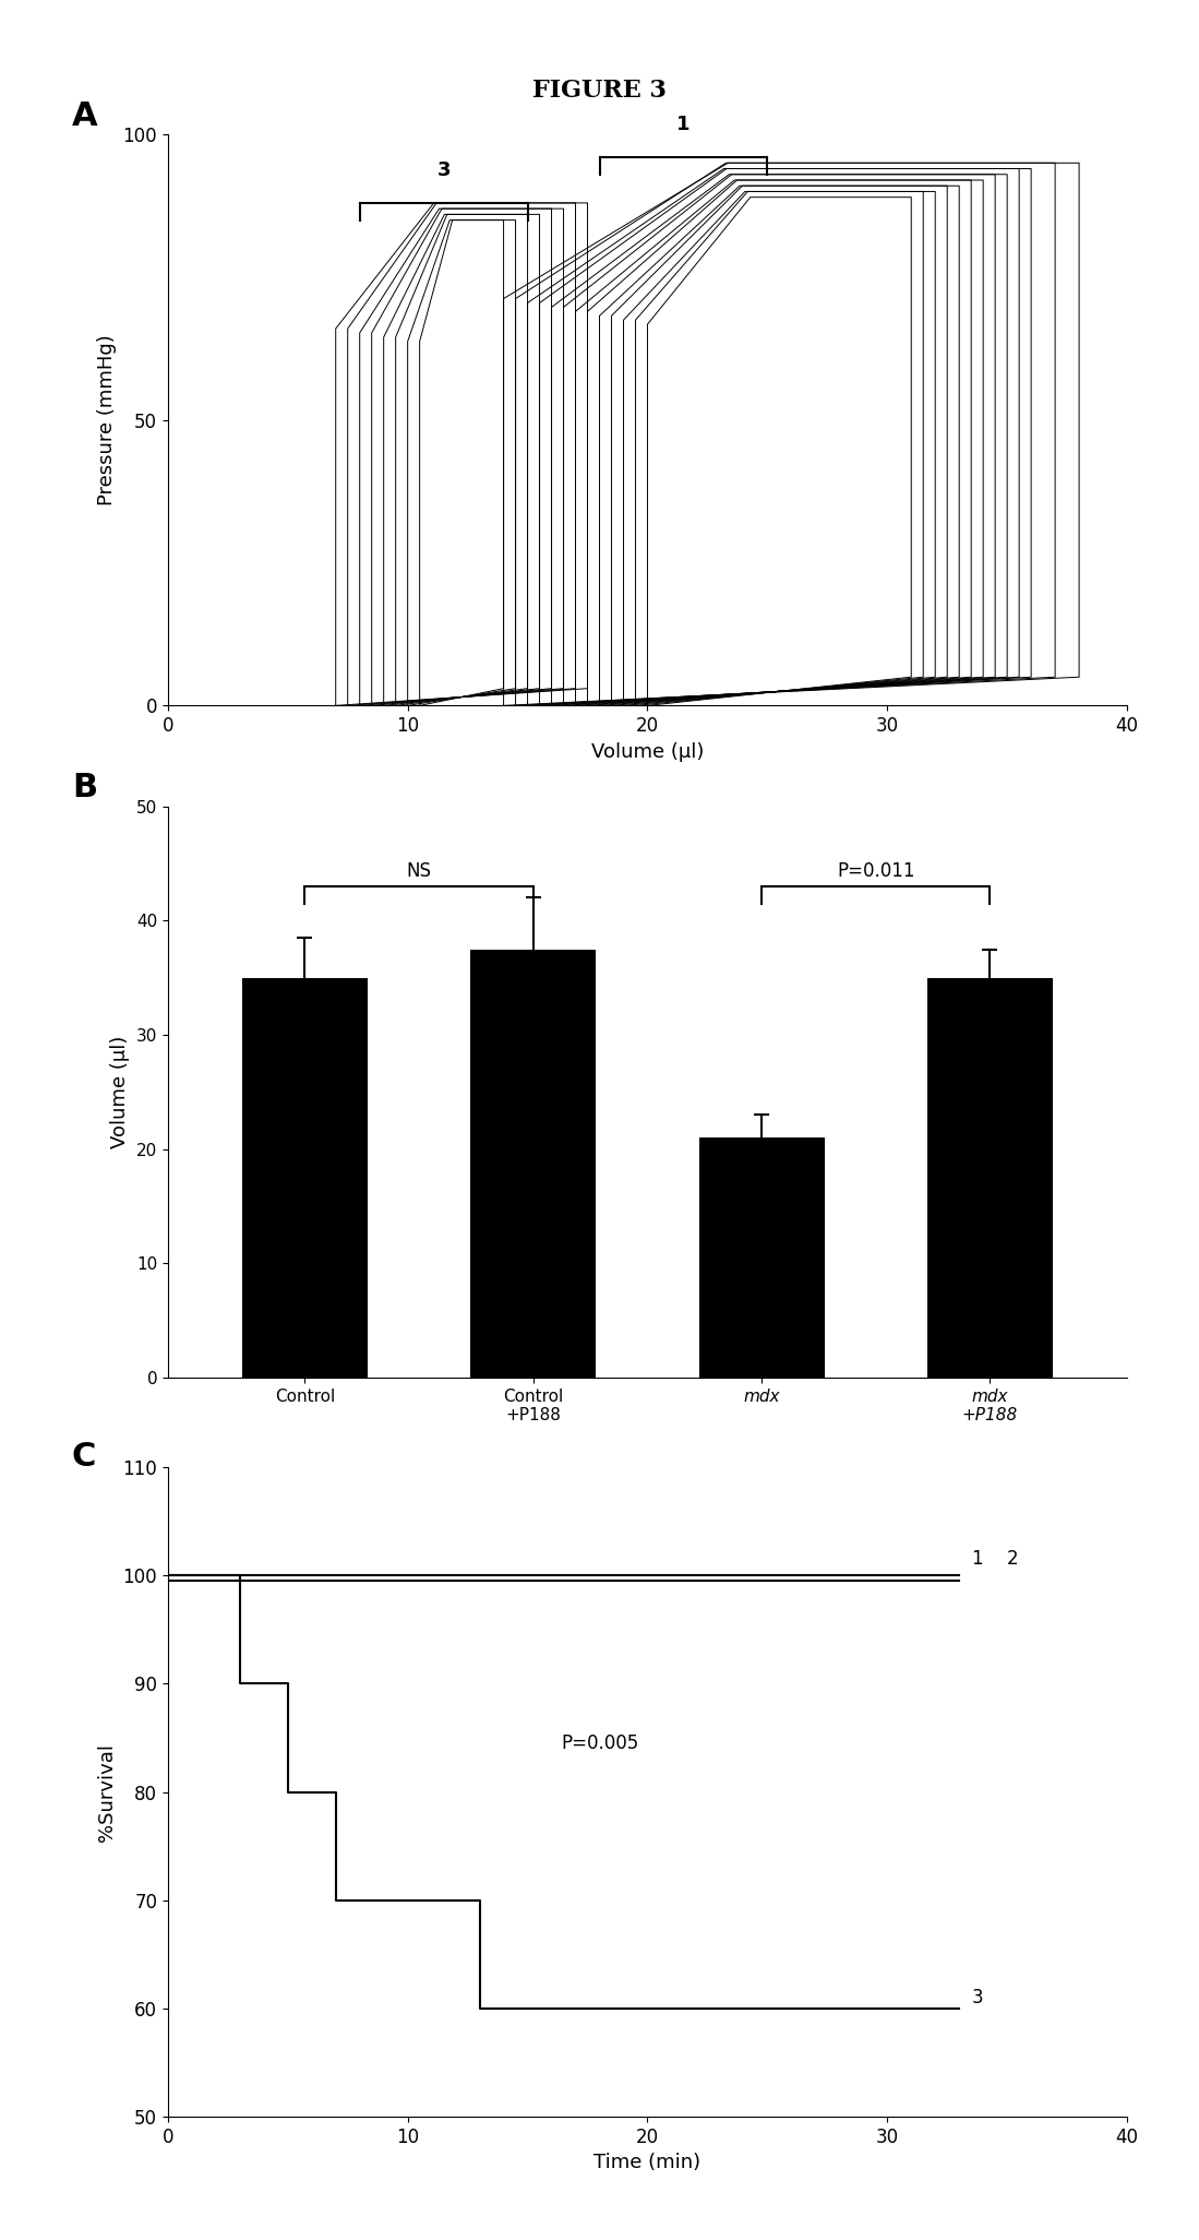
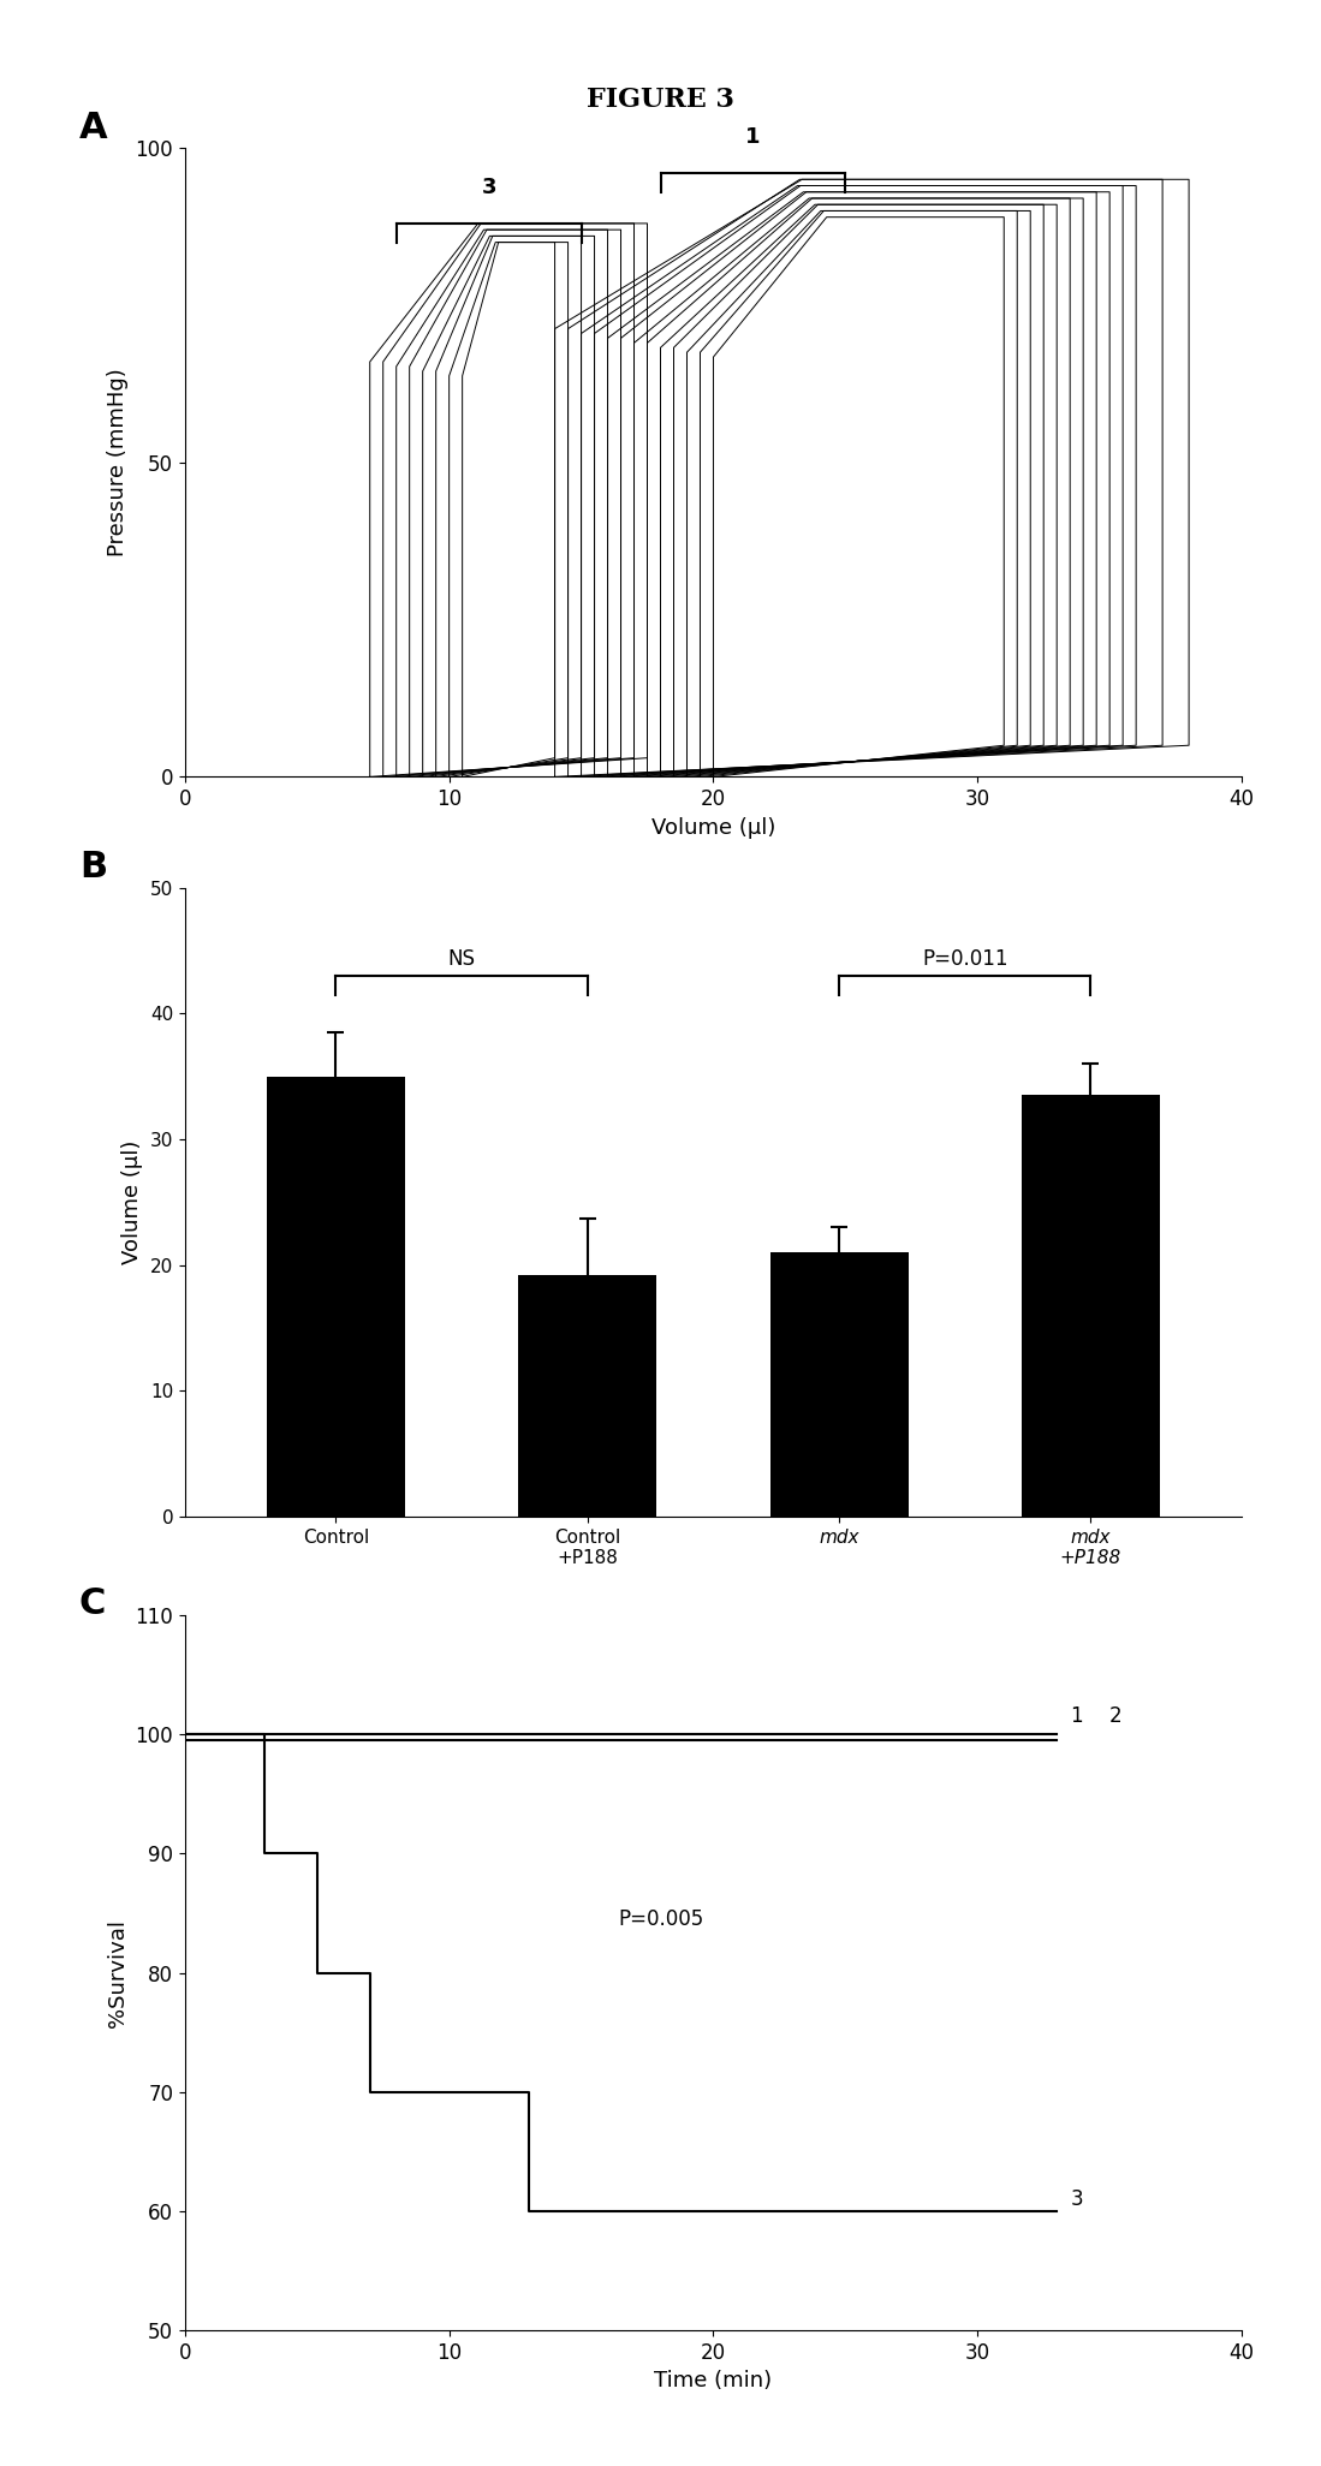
Control +P188: 37.5 -> 19.2
mdx +P188: 35.0 -> 33.5
